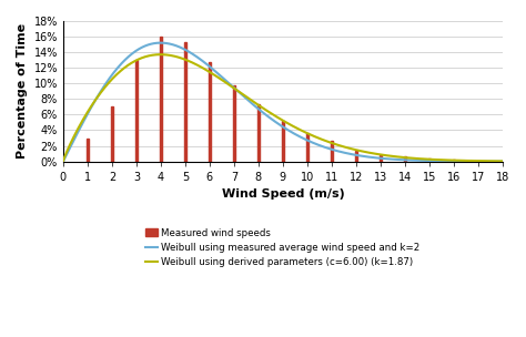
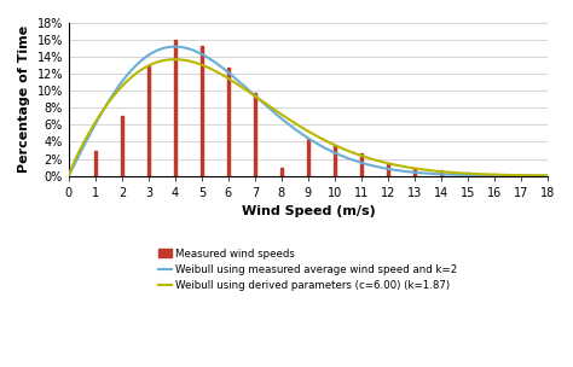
Measured wind speeds/8: 7.3% -> 1.0%
Measured wind speeds/9: 5.2% -> 4.4%
